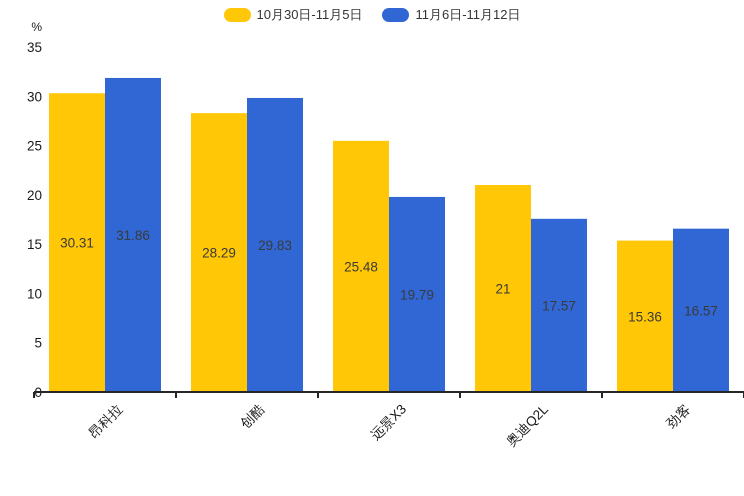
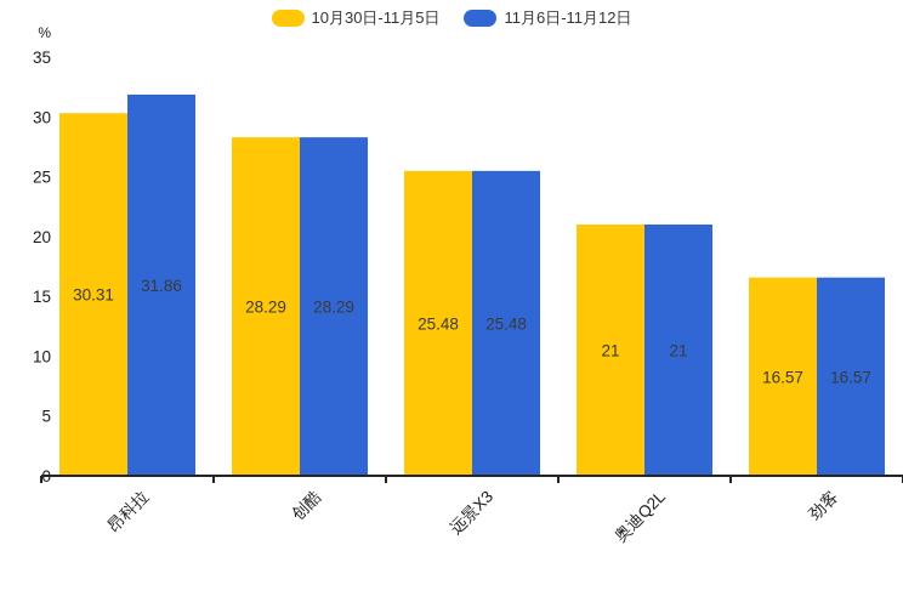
11月6日-11月12日/创酷: 29.83 -> 28.29
11月6日-11月12日/远景X3: 19.79 -> 25.48
11月6日-11月12日/奥迪Q2L: 17.57 -> 21
10月30日-11月5日/劲客: 15.36 -> 16.57
